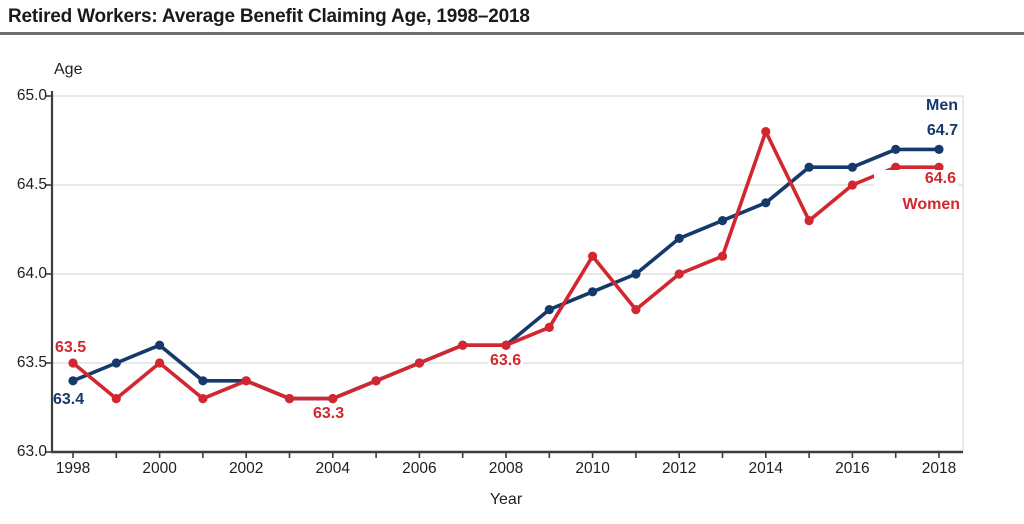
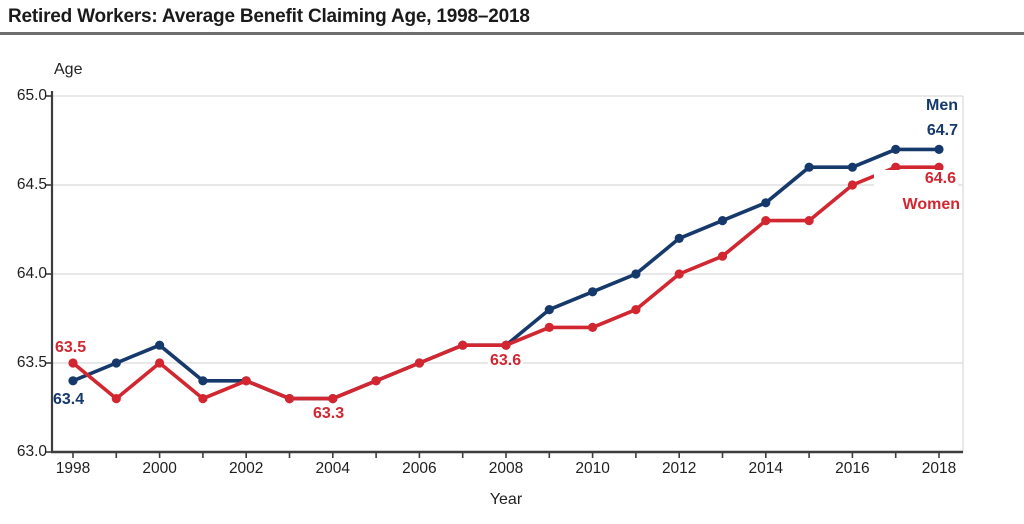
Women/2010: 64.1 -> 63.7
Women/2014: 64.8 -> 64.3
